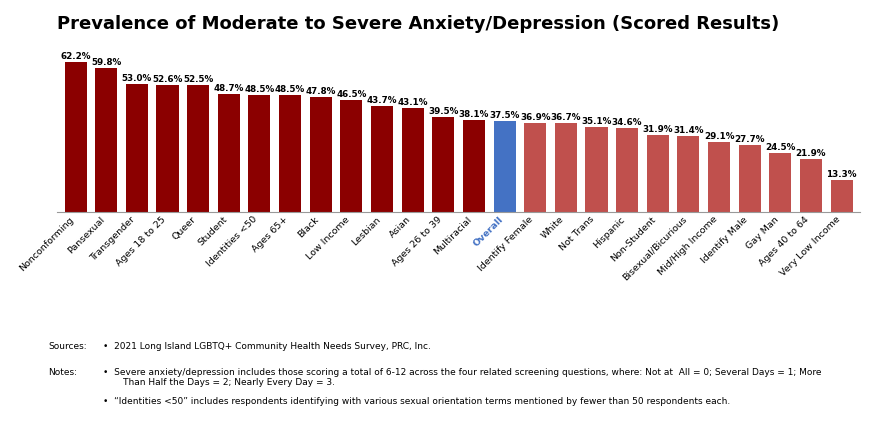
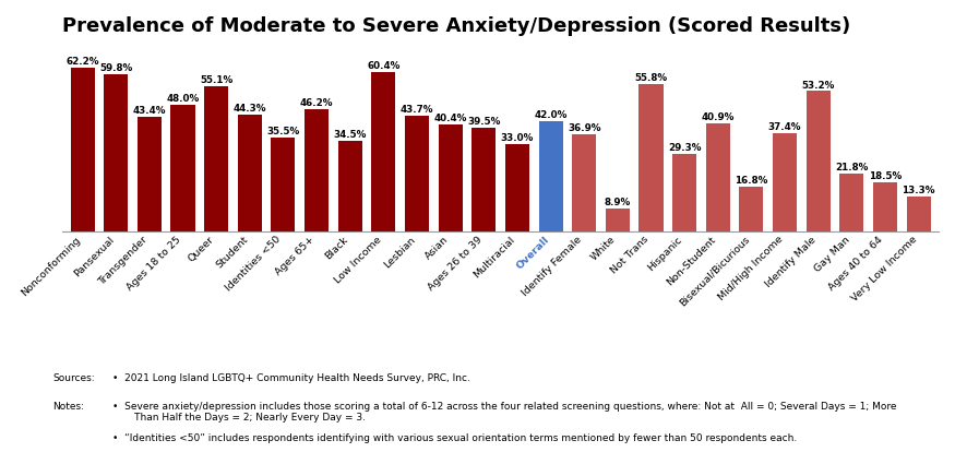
Transgender: 53.0% -> 43.4%
Ages 18 to 25: 52.6% -> 48.0%
Queer: 52.5% -> 55.1%
Student: 48.7% -> 44.3%
Identities <50: 48.5% -> 35.5%
Ages 65+: 48.5% -> 46.2%
Black: 47.8% -> 34.5%
Low Income: 46.5% -> 60.4%
Asian: 43.1% -> 40.4%
Multiracial: 38.1% -> 33.0%
Overall: 37.5% -> 42.0%
White: 36.7% -> 8.9%
Not Trans: 35.1% -> 55.8%
Hispanic: 34.6% -> 29.3%
Non-Student: 31.9% -> 40.9%
Bisexual/Bicurious: 31.4% -> 16.8%
Mid/High Income: 29.1% -> 37.4%
Identify Male: 27.7% -> 53.2%
Gay Man: 24.5% -> 21.8%
Ages 40 to 64: 21.9% -> 18.5%
